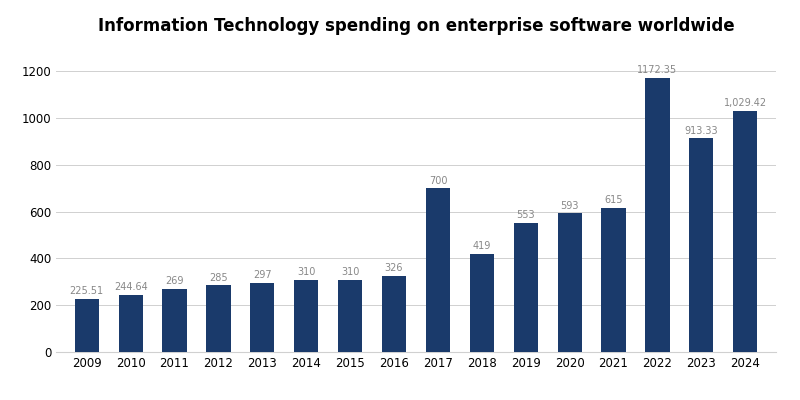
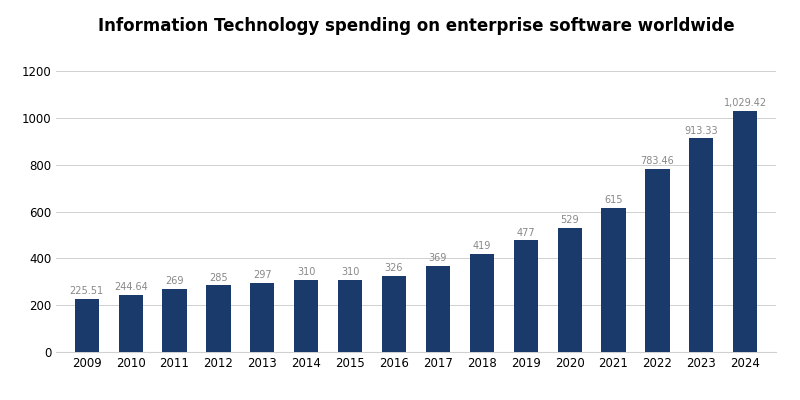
2017: 700 -> 369
2019: 553 -> 477
2020: 593 -> 529
2022: 1172.35 -> 783.46
